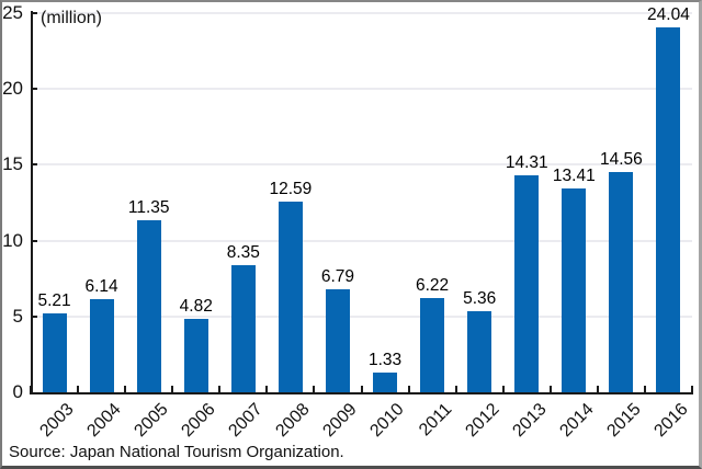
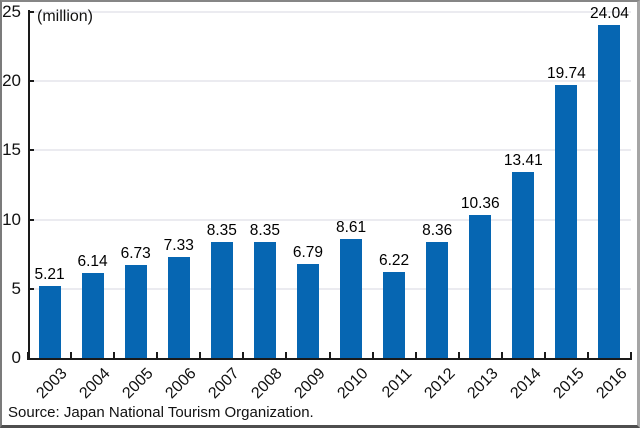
2005: 11.35 -> 6.73
2006: 4.82 -> 7.33
2008: 12.59 -> 8.35
2010: 1.33 -> 8.61
2012: 5.36 -> 8.36
2013: 14.31 -> 10.36
2015: 14.56 -> 19.74
